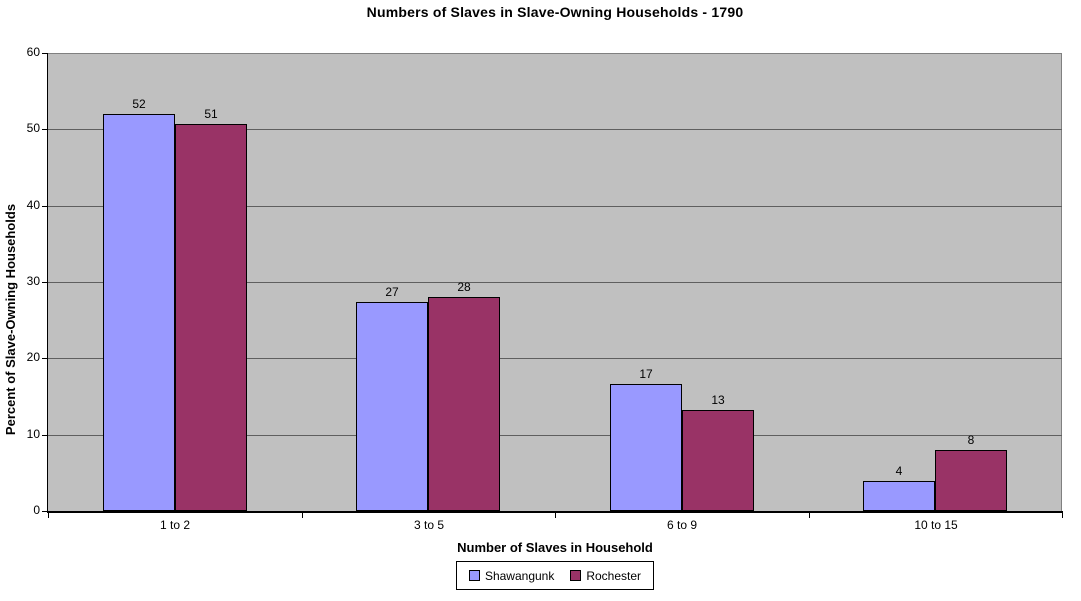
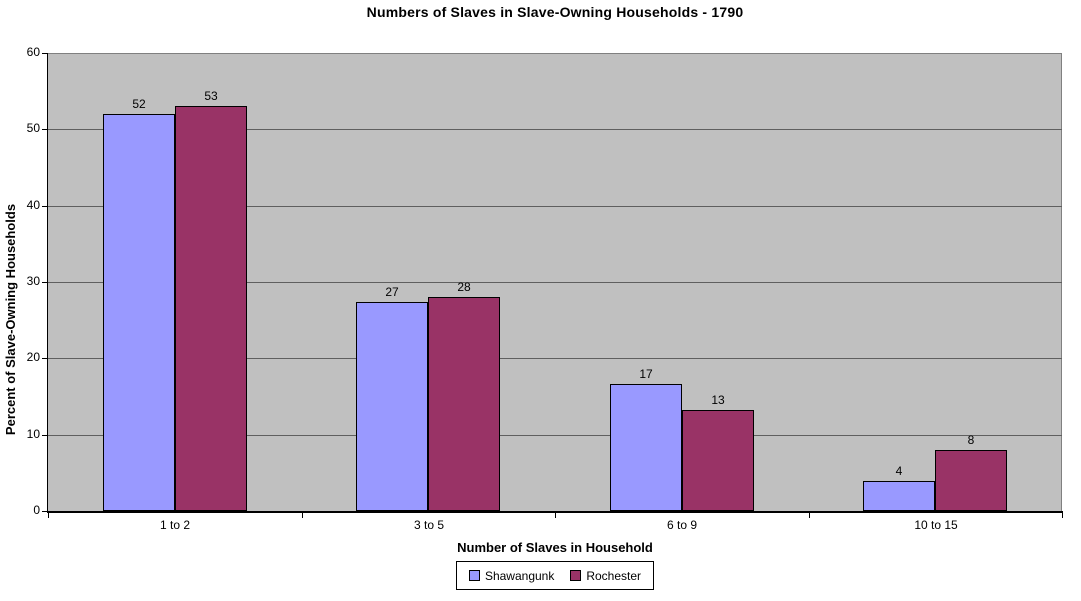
Rochester/1 to 2: 51 -> 53
